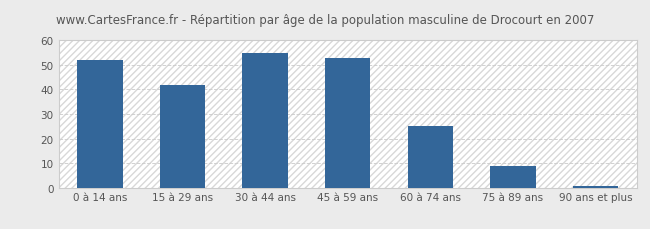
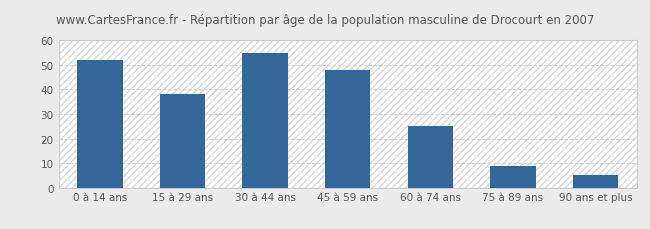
15 à 29 ans: 42.0 -> 38.0
45 à 59 ans: 53.0 -> 48.0
90 ans et plus: 0.5 -> 5.0
